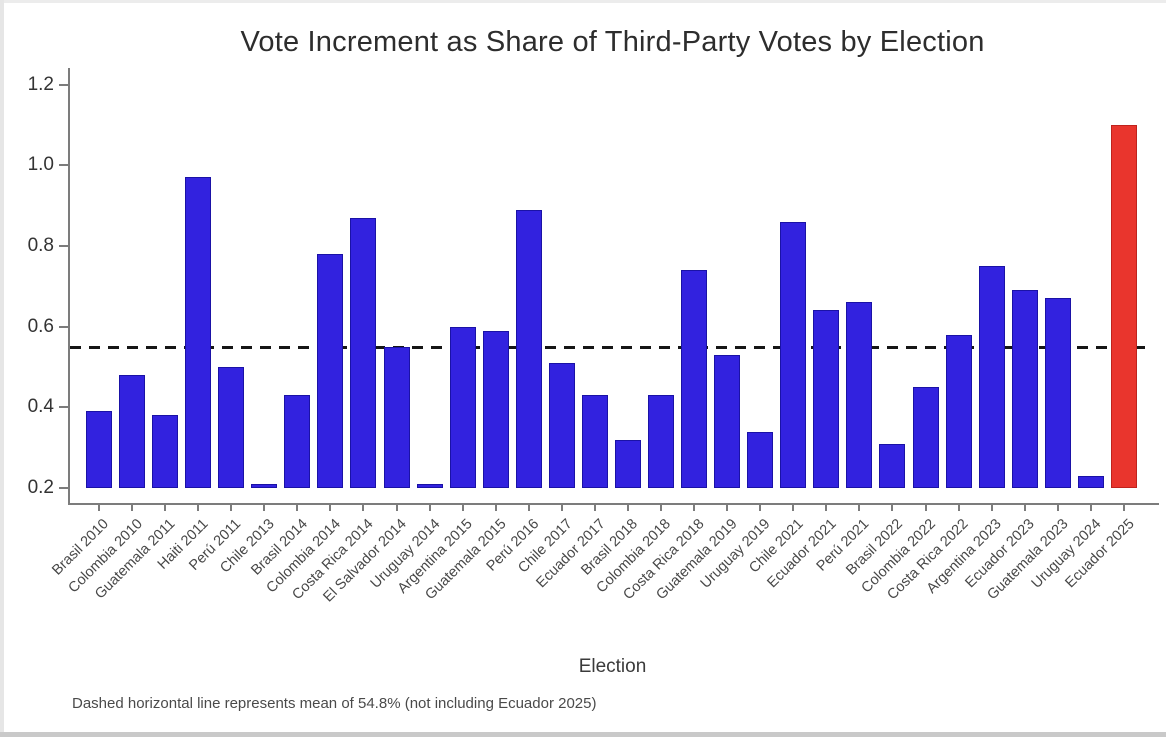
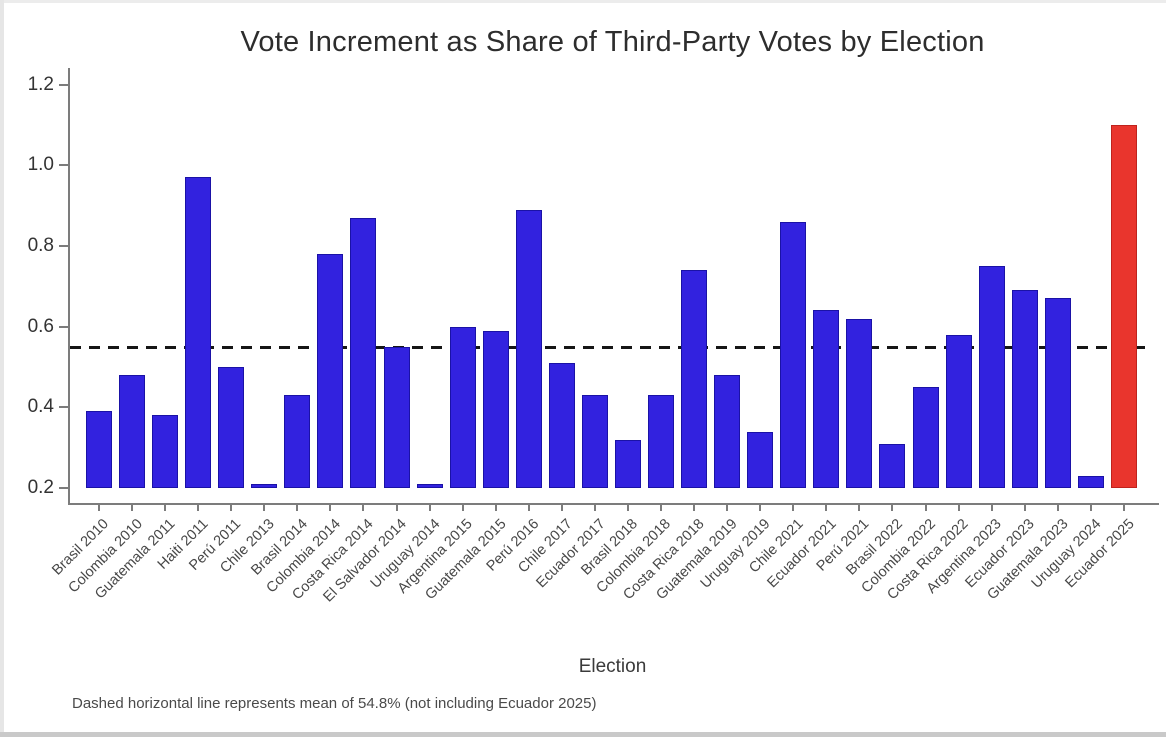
Guatemala 2019: 0.53 -> 0.48
Perú 2021: 0.66 -> 0.62
